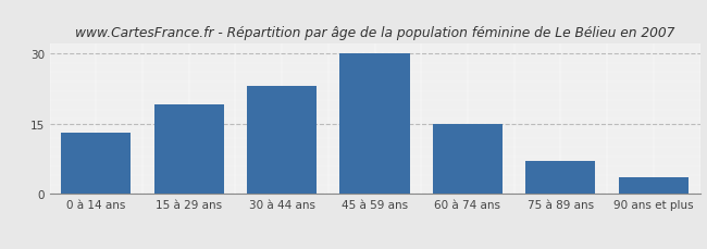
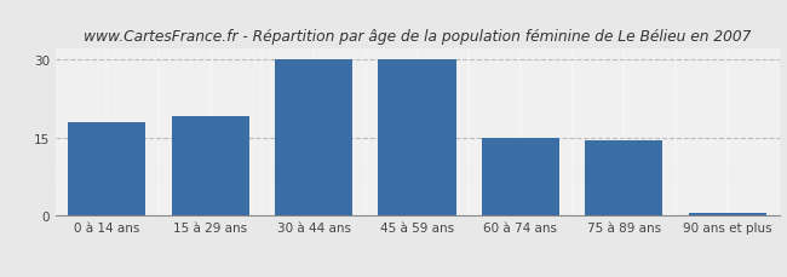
0 à 14 ans: 13.0 -> 18.0
30 à 44 ans: 23.0 -> 30.0
75 à 89 ans: 7.0 -> 14.5
90 ans et plus: 3.5 -> 0.5
